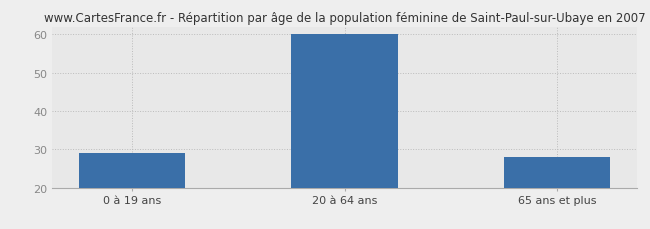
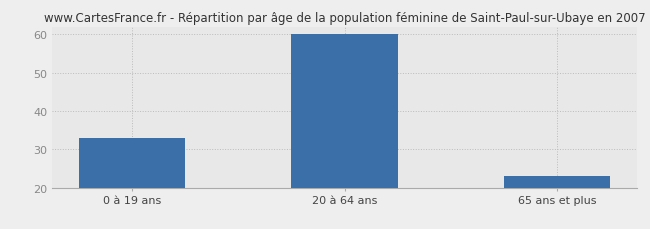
0 à 19 ans: 29 -> 33
65 ans et plus: 28 -> 23
